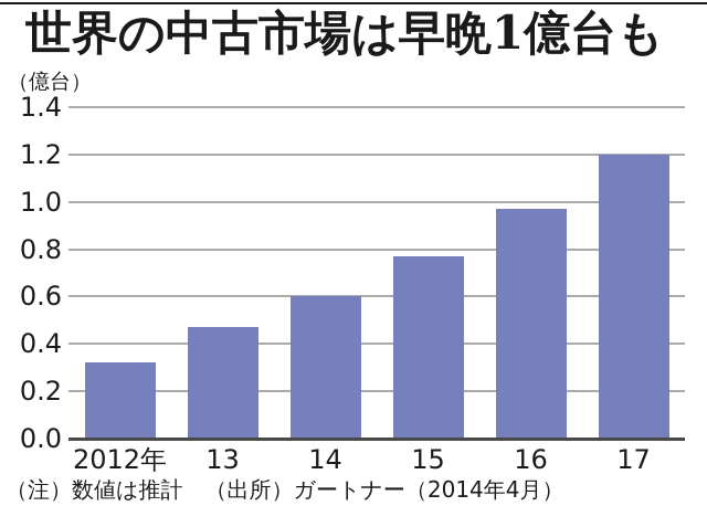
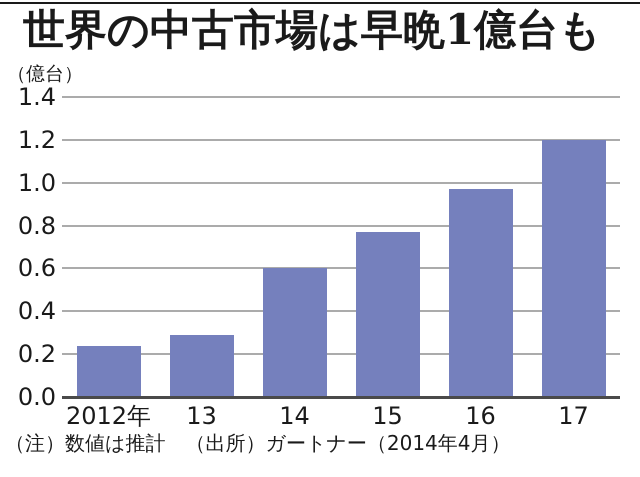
2012年: 0.32 -> 0.24
13: 0.47 -> 0.29
